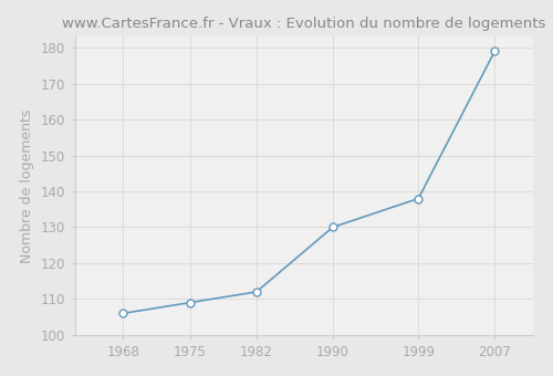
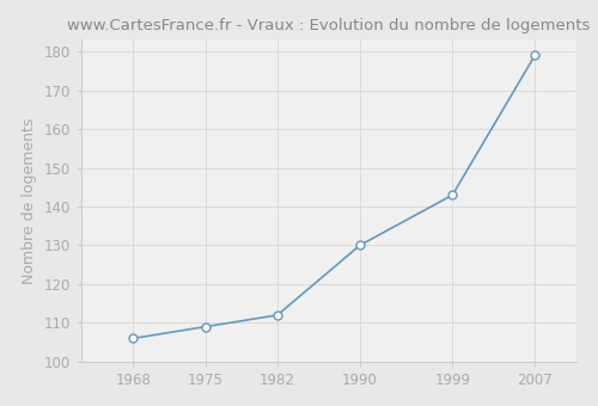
1999: 138 -> 143
